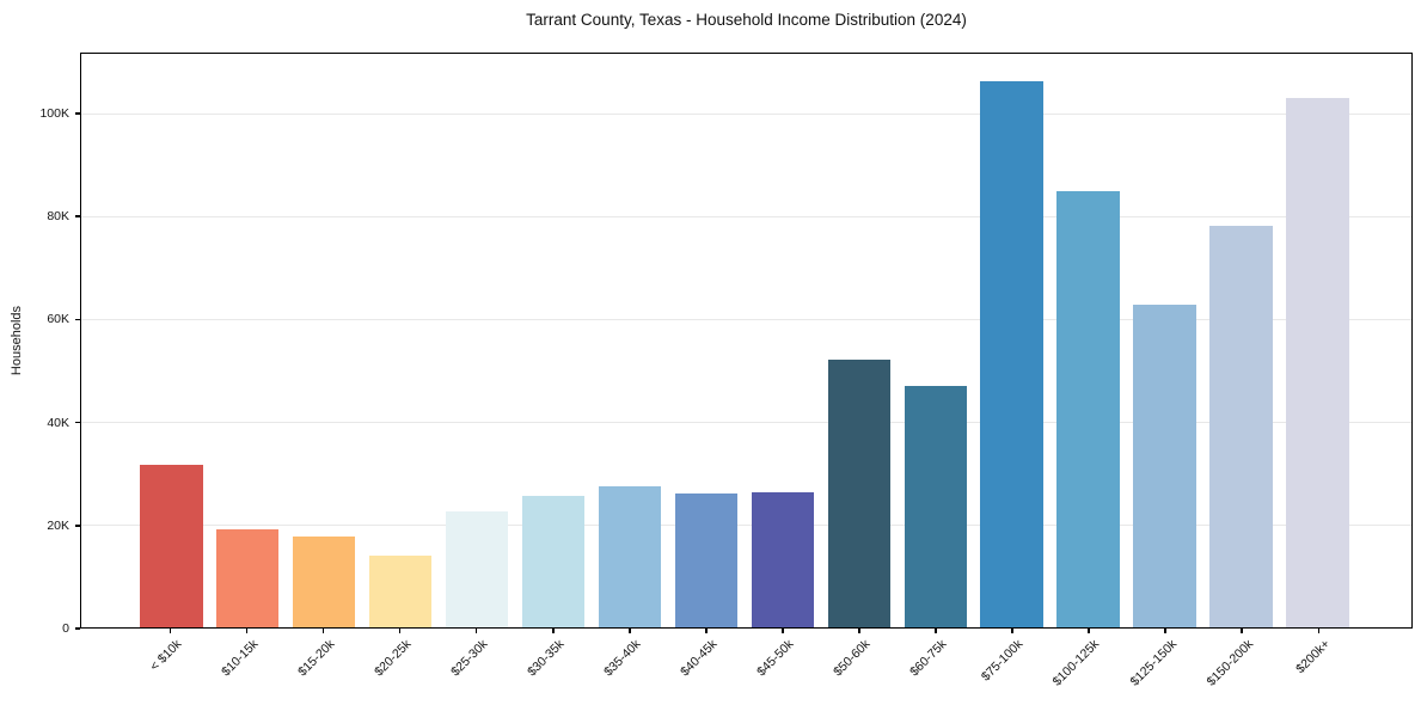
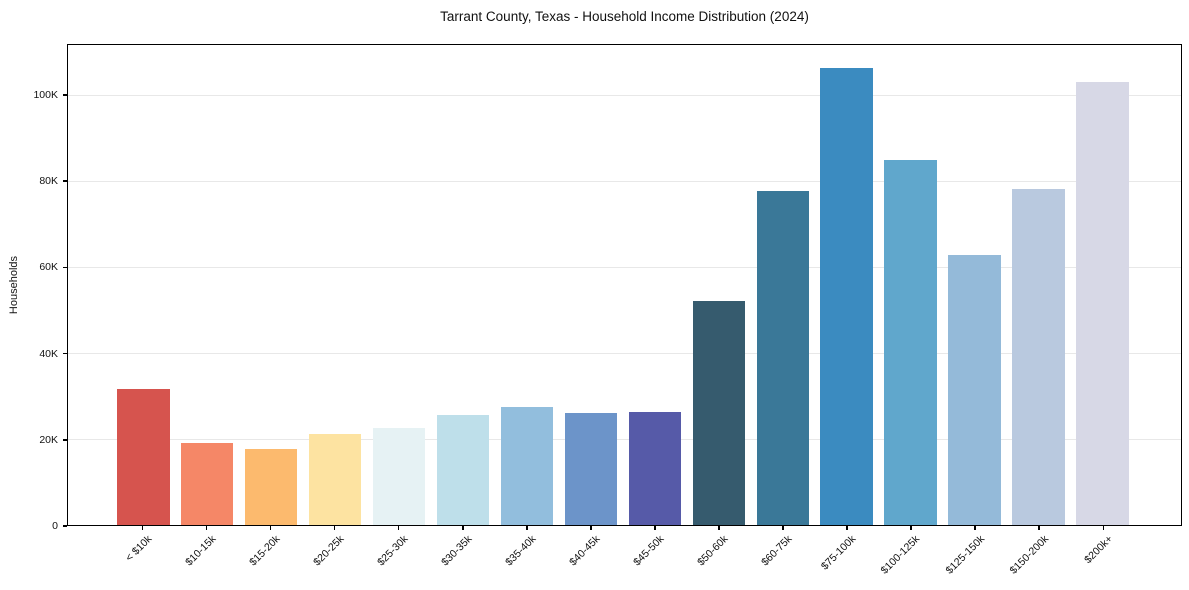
$20-25k: 14K -> 21K
$60-75k: 47K -> 78K
